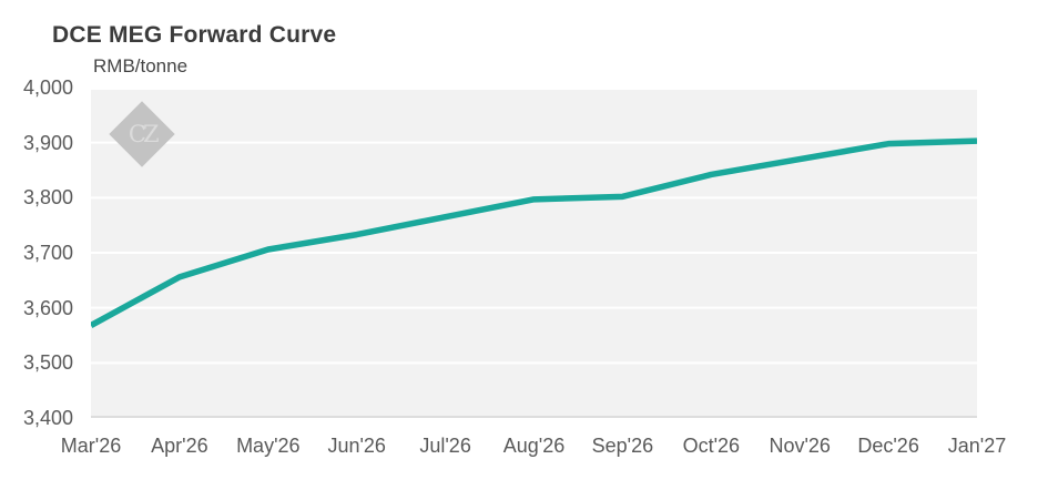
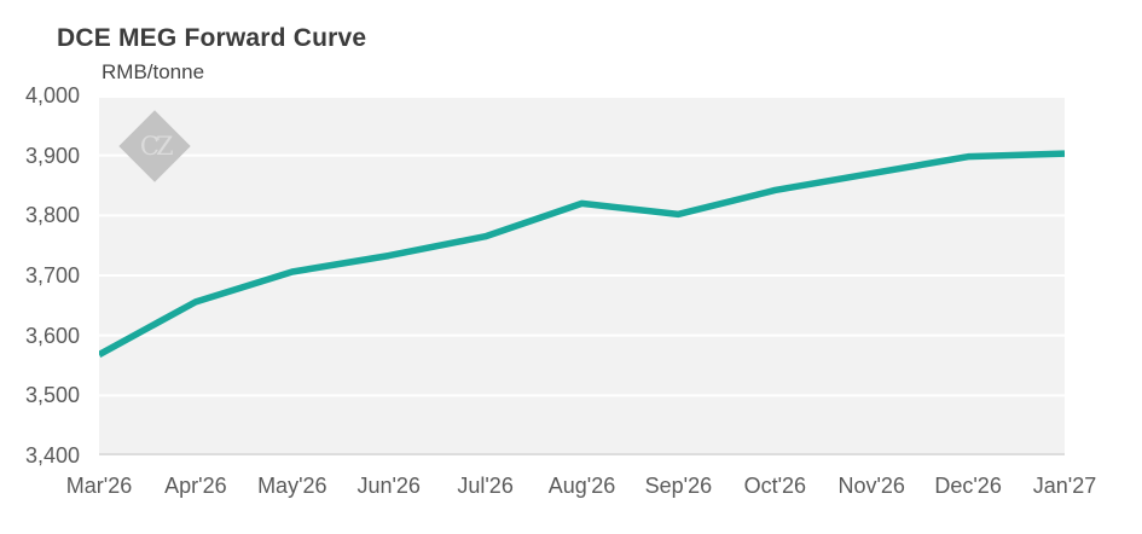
Aug'26: 3800 -> 3820
